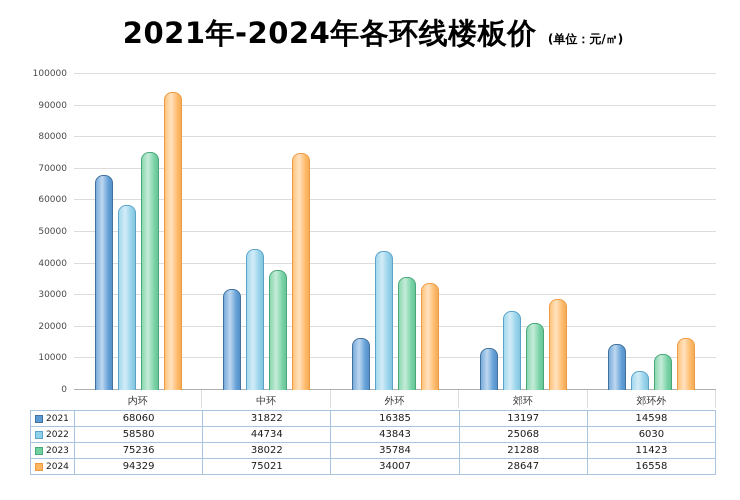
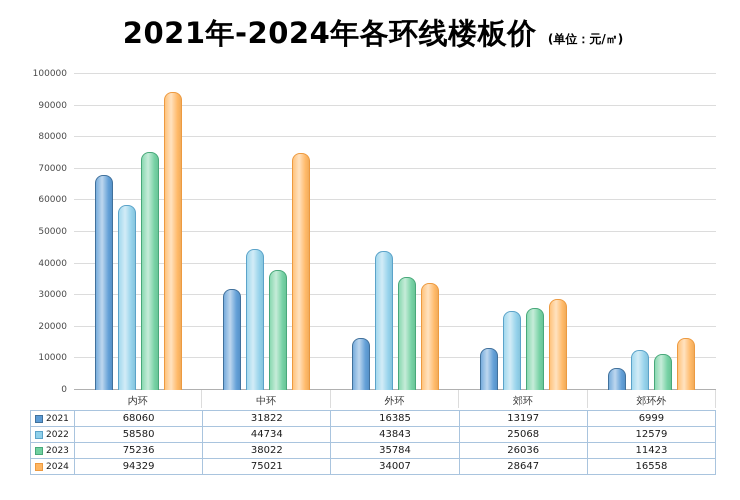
2023/郊环: 21288 -> 26036
2021/郊环外: 14598 -> 6999
2022/郊环外: 6030 -> 12579
